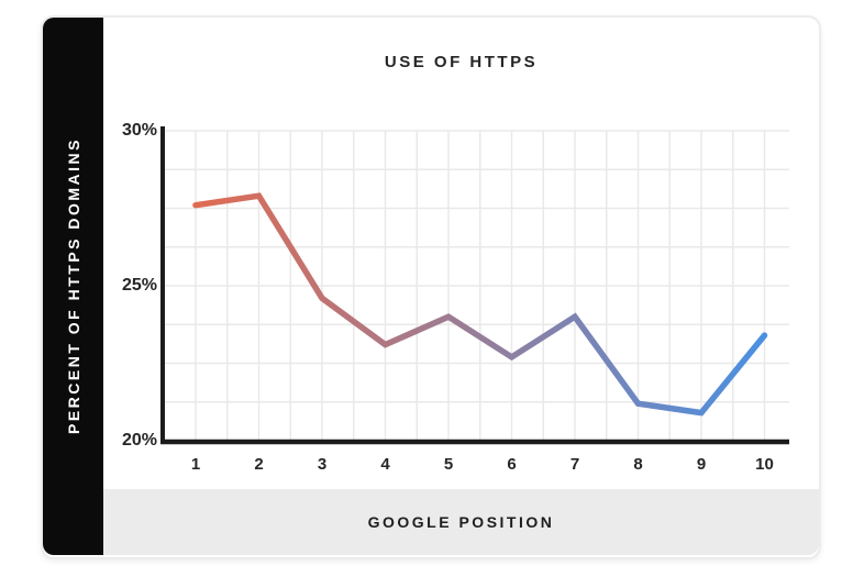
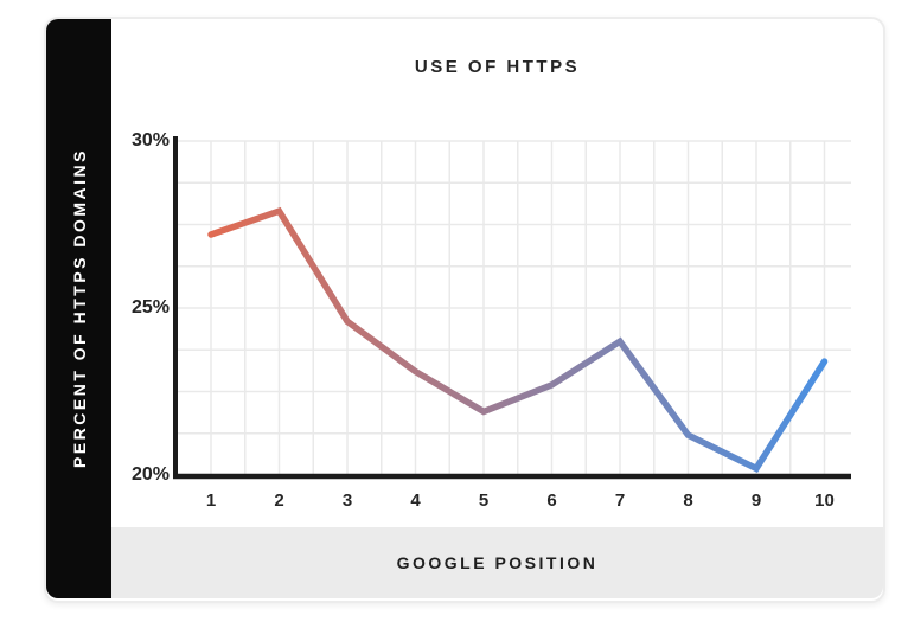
1: 27.6% -> 27.2%
5: 24.0% -> 21.9%
9: 20.9% -> 20.2%
